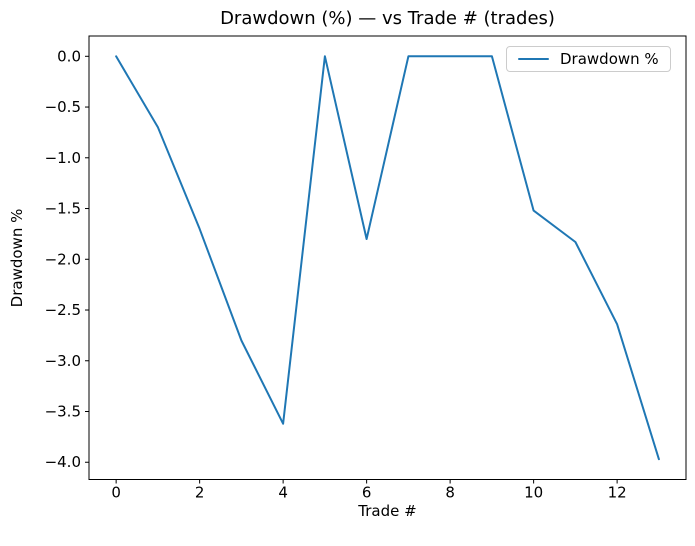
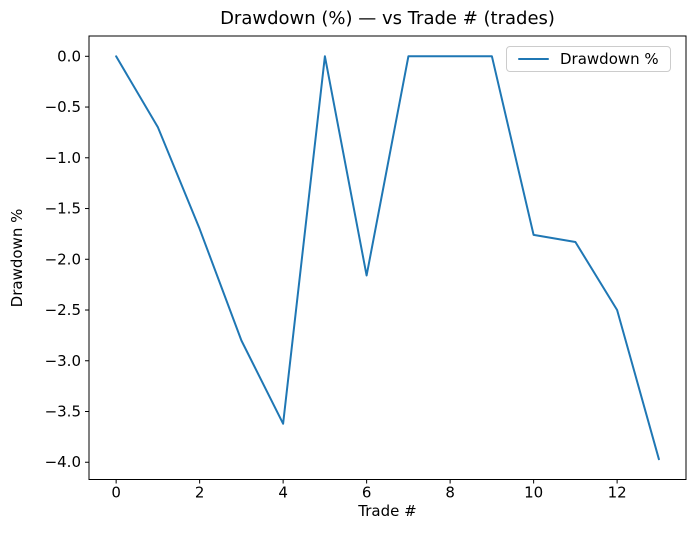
6: -1.80 -> -2.16
10: -1.52 -> -1.76
12: -2.64 -> -2.50
